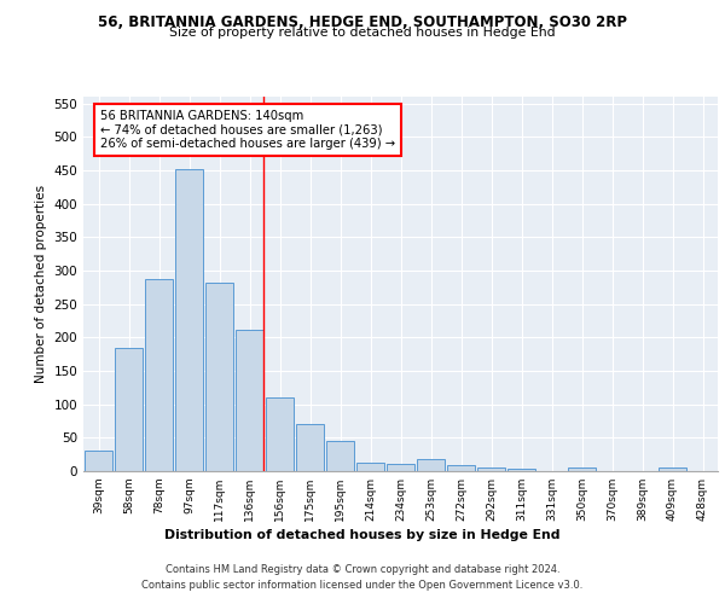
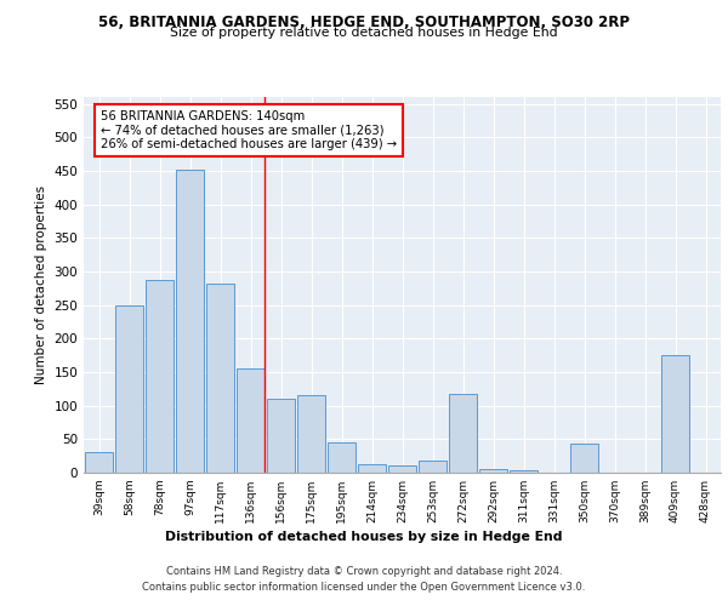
58sqm: 185 -> 250
136sqm: 211 -> 156
175sqm: 70 -> 116
272sqm: 9 -> 118
350sqm: 6 -> 44
409sqm: 5 -> 176
